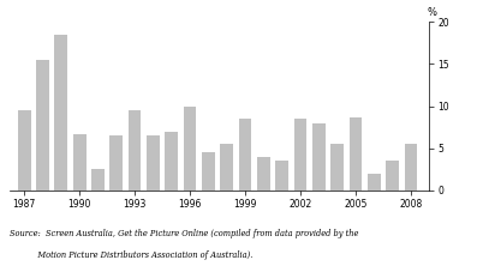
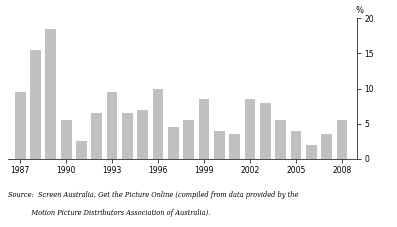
1990: 6.6 -> 5.5
2005: 8.6 -> 4.0
